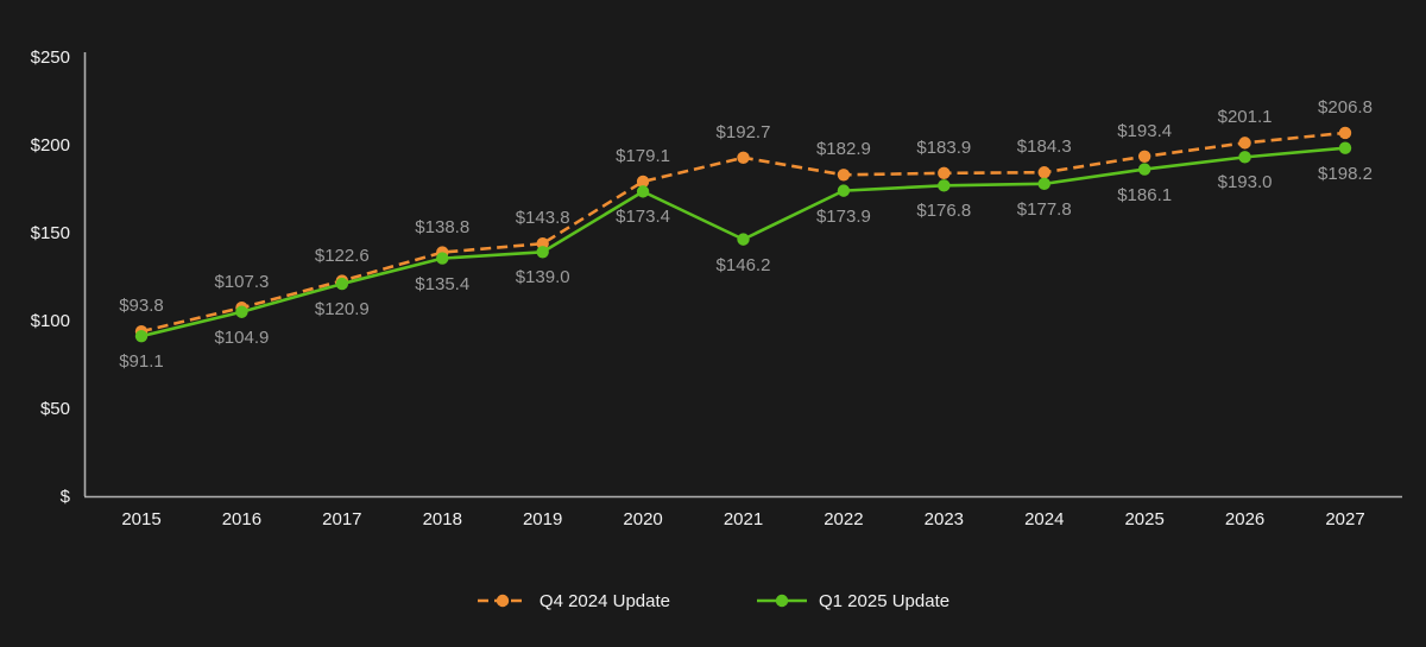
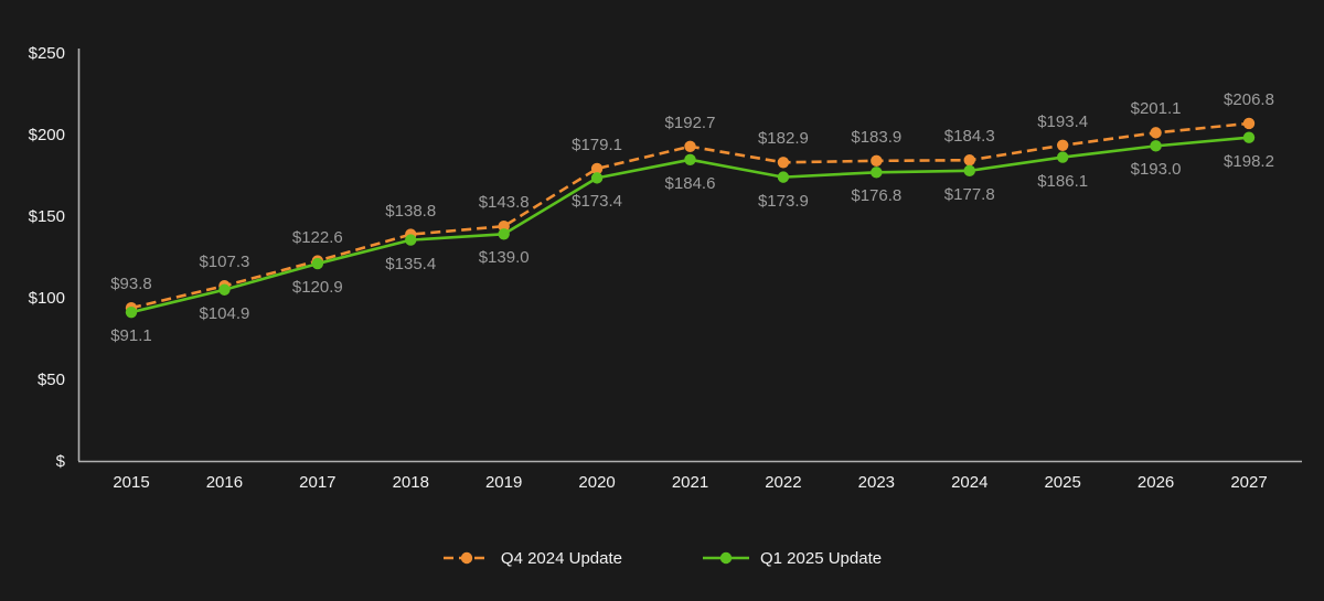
Q1 2025 Update/2021: $146.2 -> $184.6
